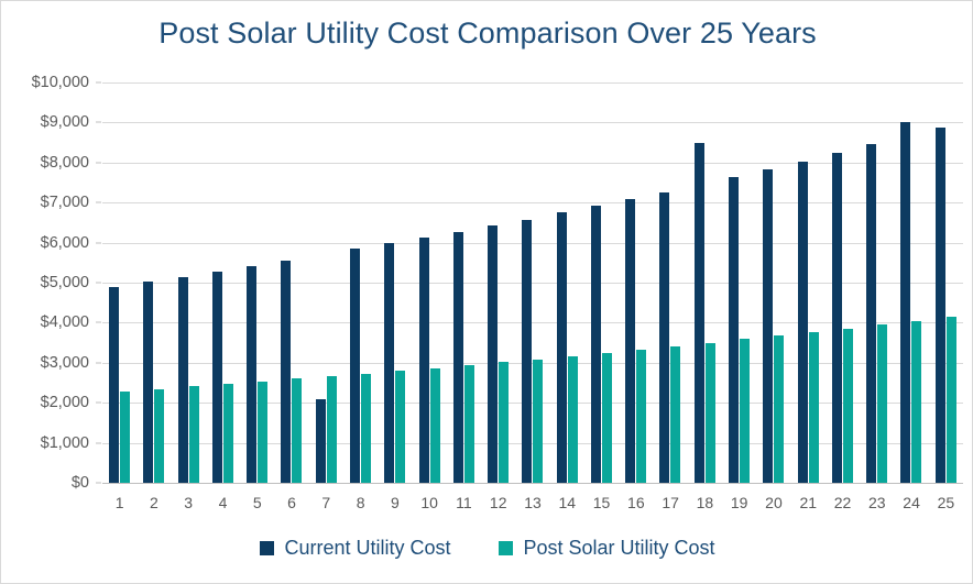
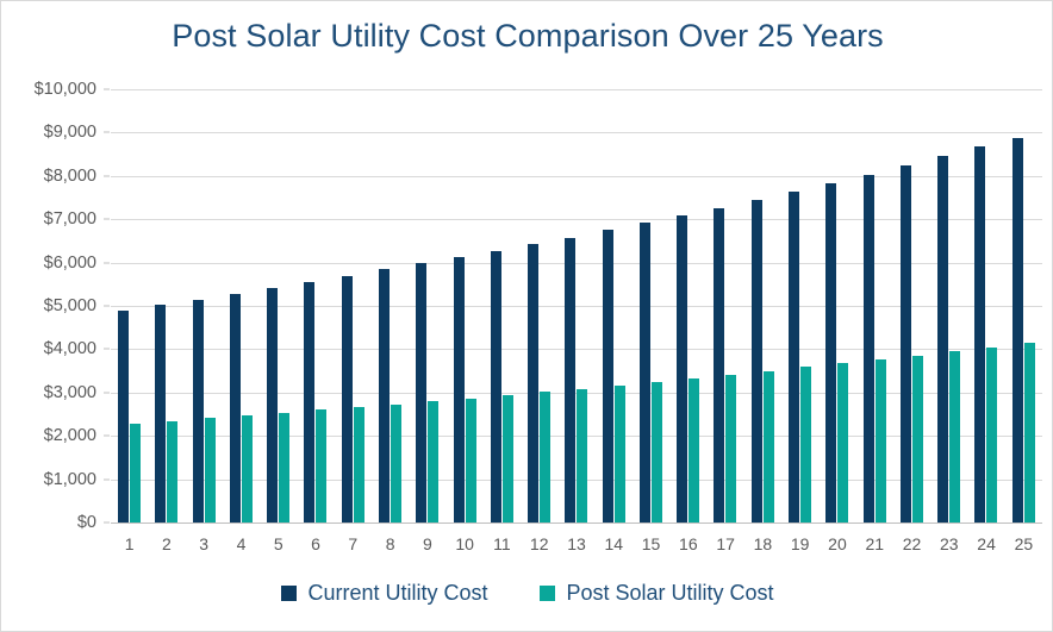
Current Utility Cost/7: $2100 -> $5700
Current Utility Cost/18: $8500 -> $7400
Current Utility Cost/24: $9000 -> $8700
